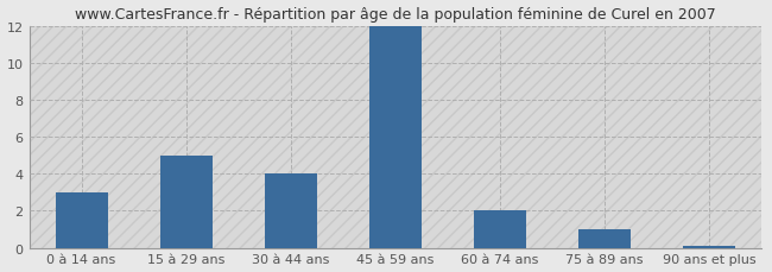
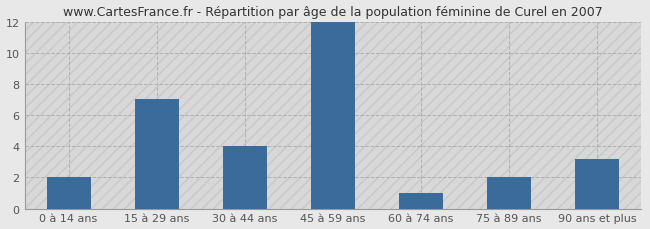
0 à 14 ans: 3.0 -> 2.0
15 à 29 ans: 5.0 -> 7.0
60 à 74 ans: 2.0 -> 1.0
75 à 89 ans: 1.0 -> 2.0
90 ans et plus: 0.1 -> 3.2
